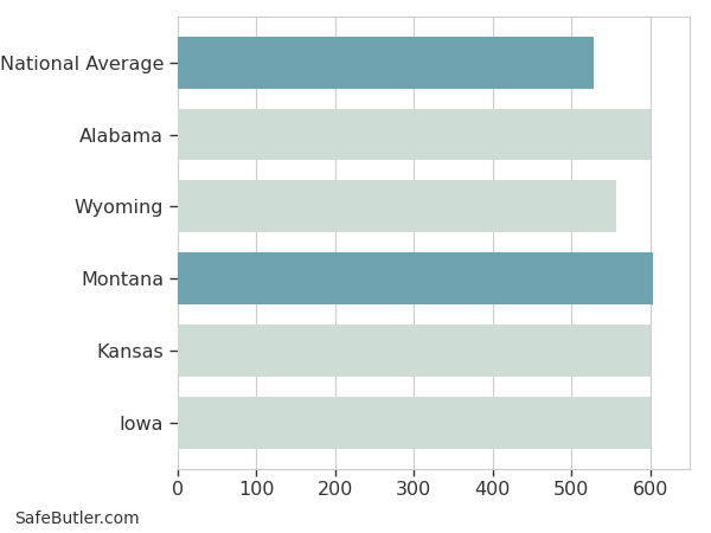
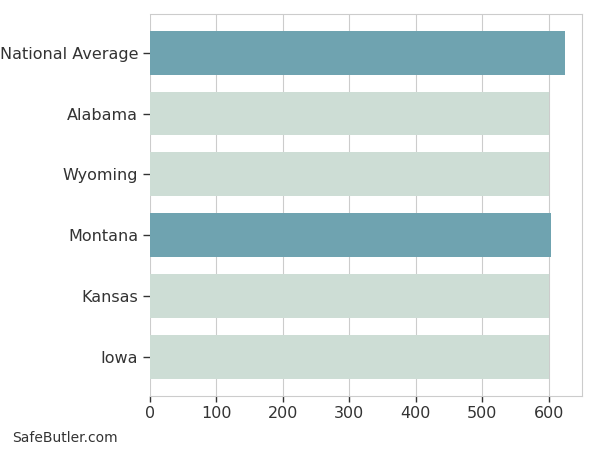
National Average: 528 -> 625
Wyoming: 556 -> 600
